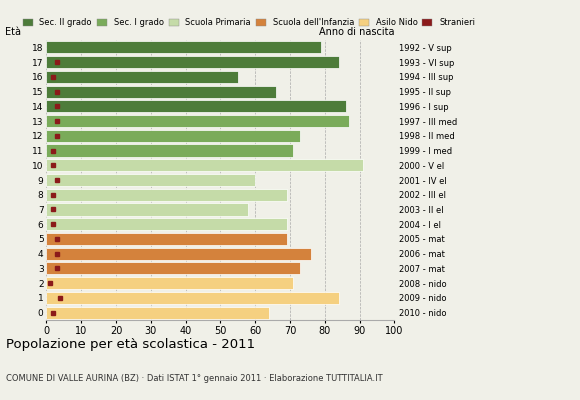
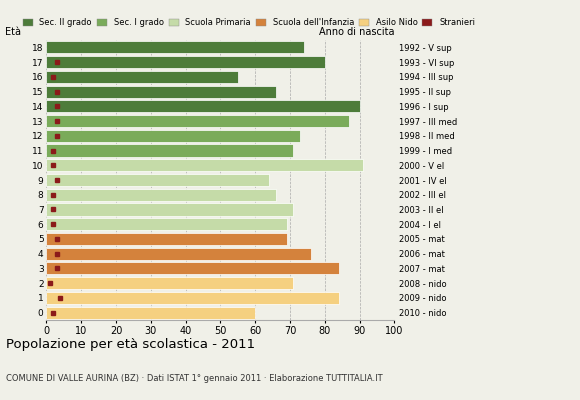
18: 79 -> 74
17: 84 -> 80
14: 86 -> 90
9: 60 -> 64
8: 69 -> 66
7: 58 -> 71
3: 73 -> 84
0: 64 -> 60
